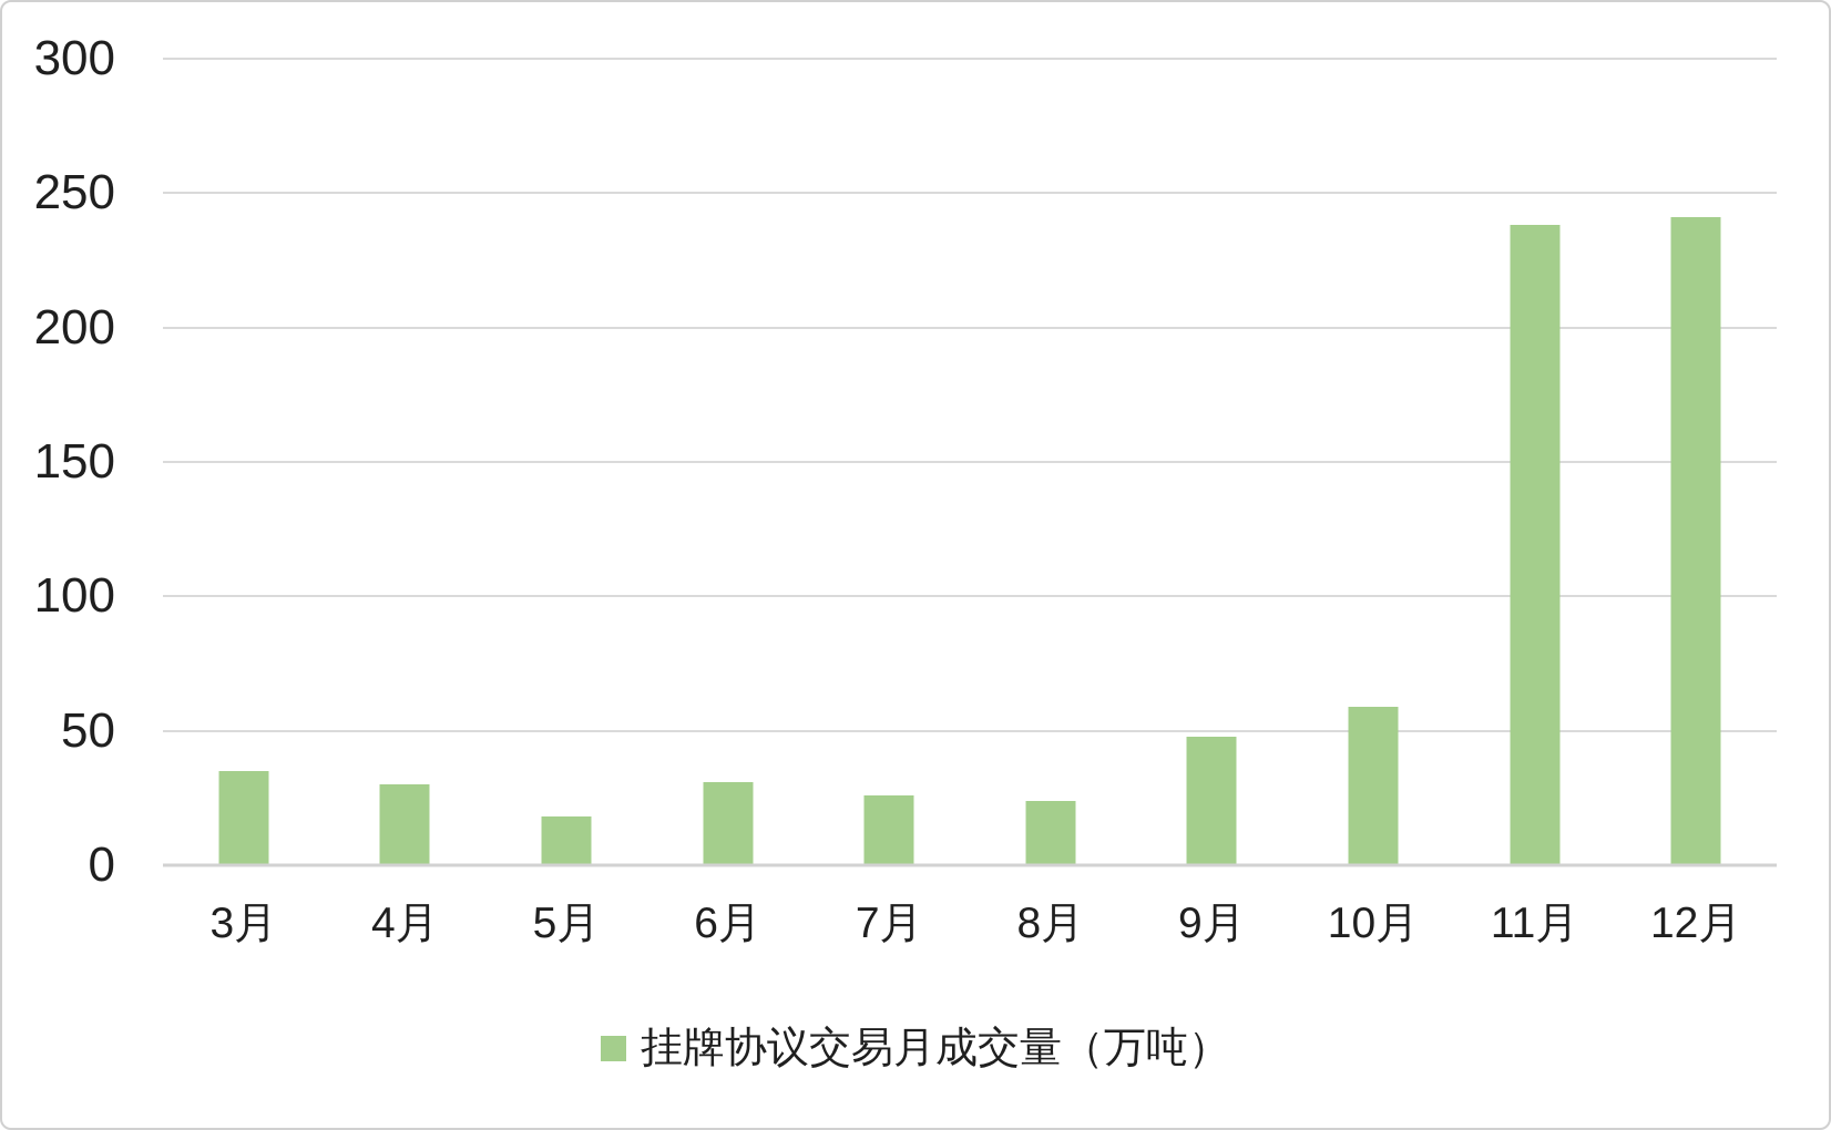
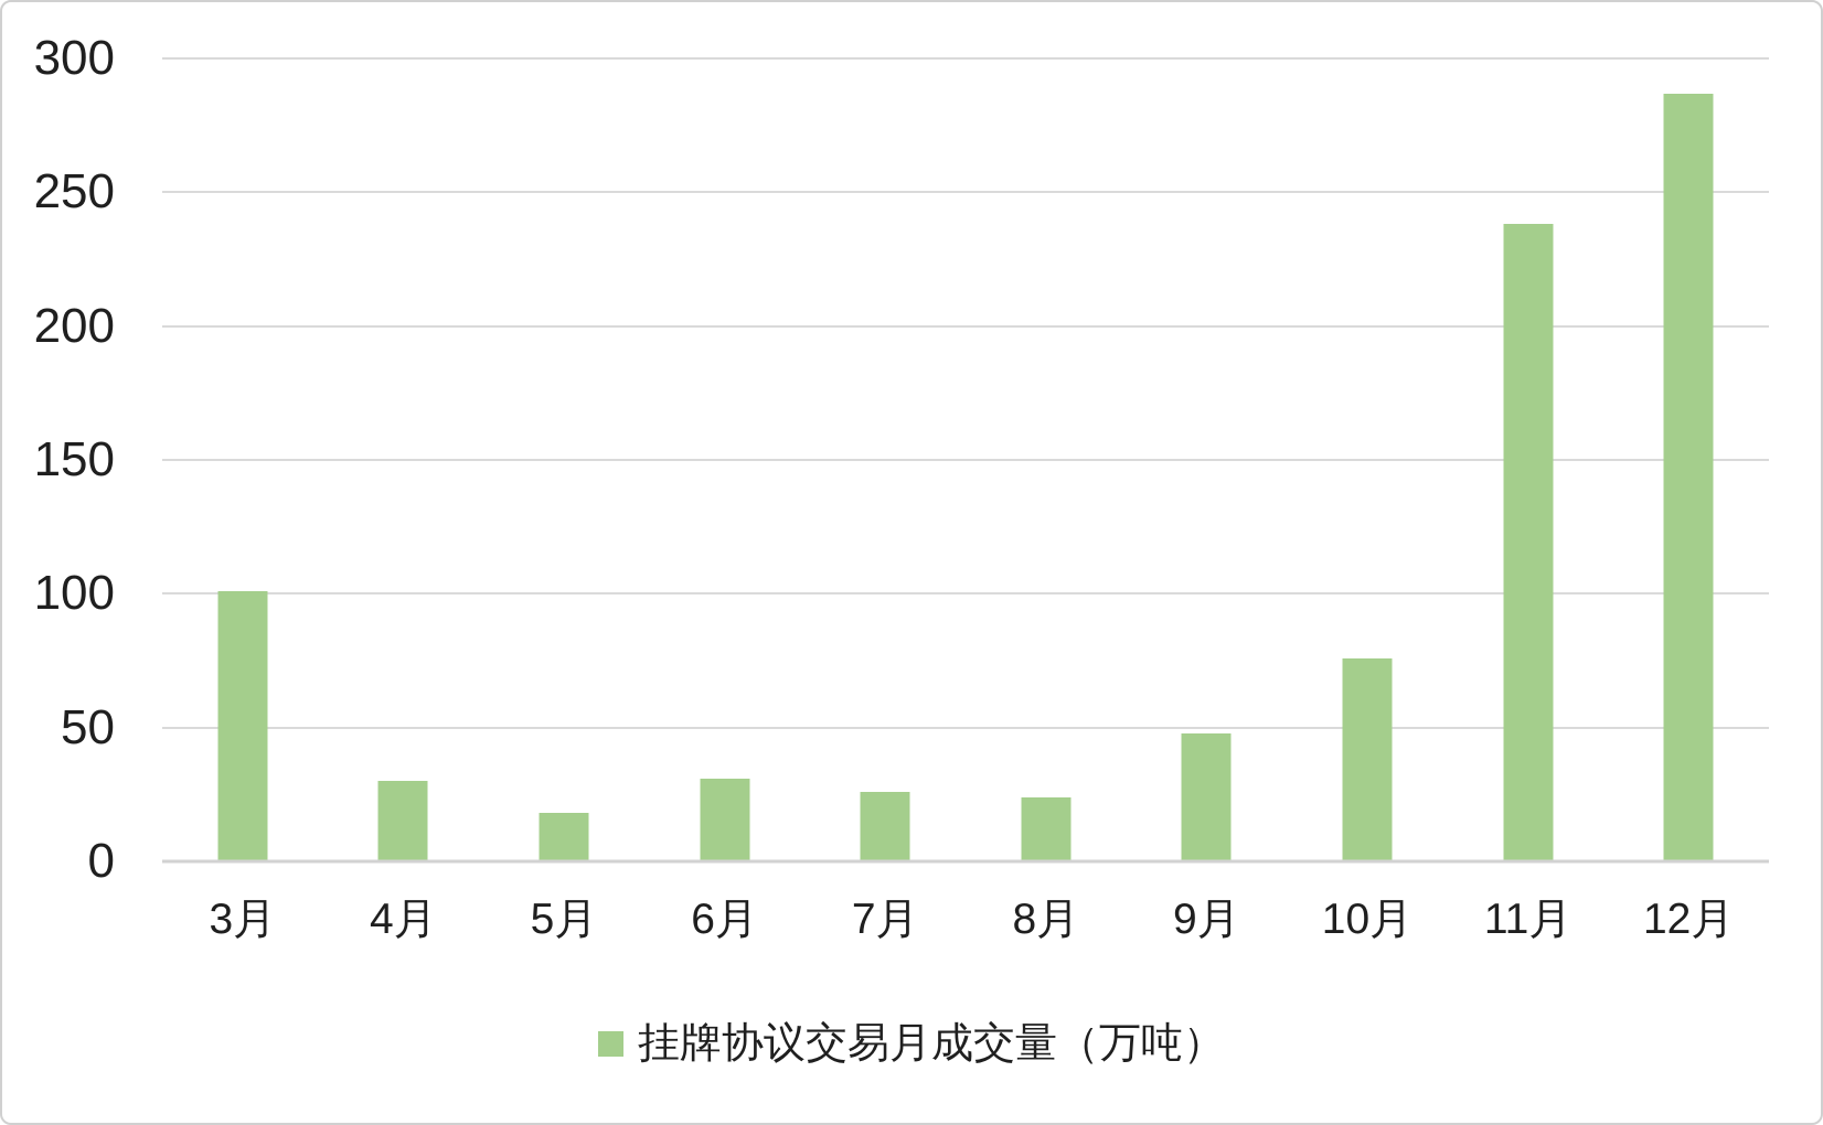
3月: 35 -> 101
10月: 59 -> 76
12月: 241 -> 287
